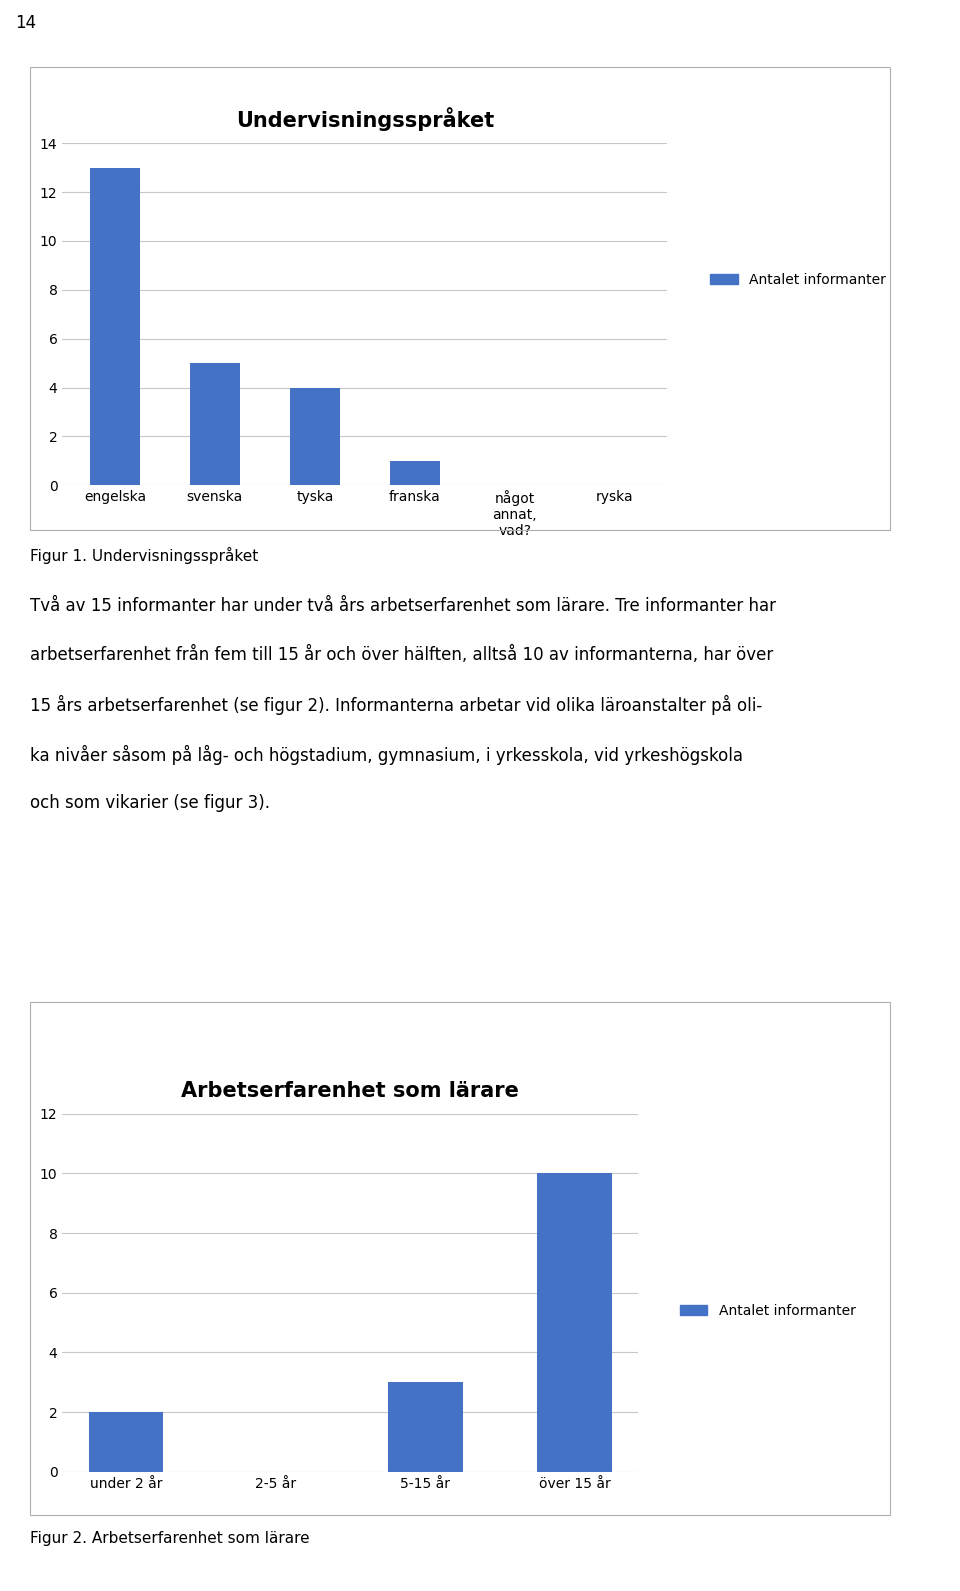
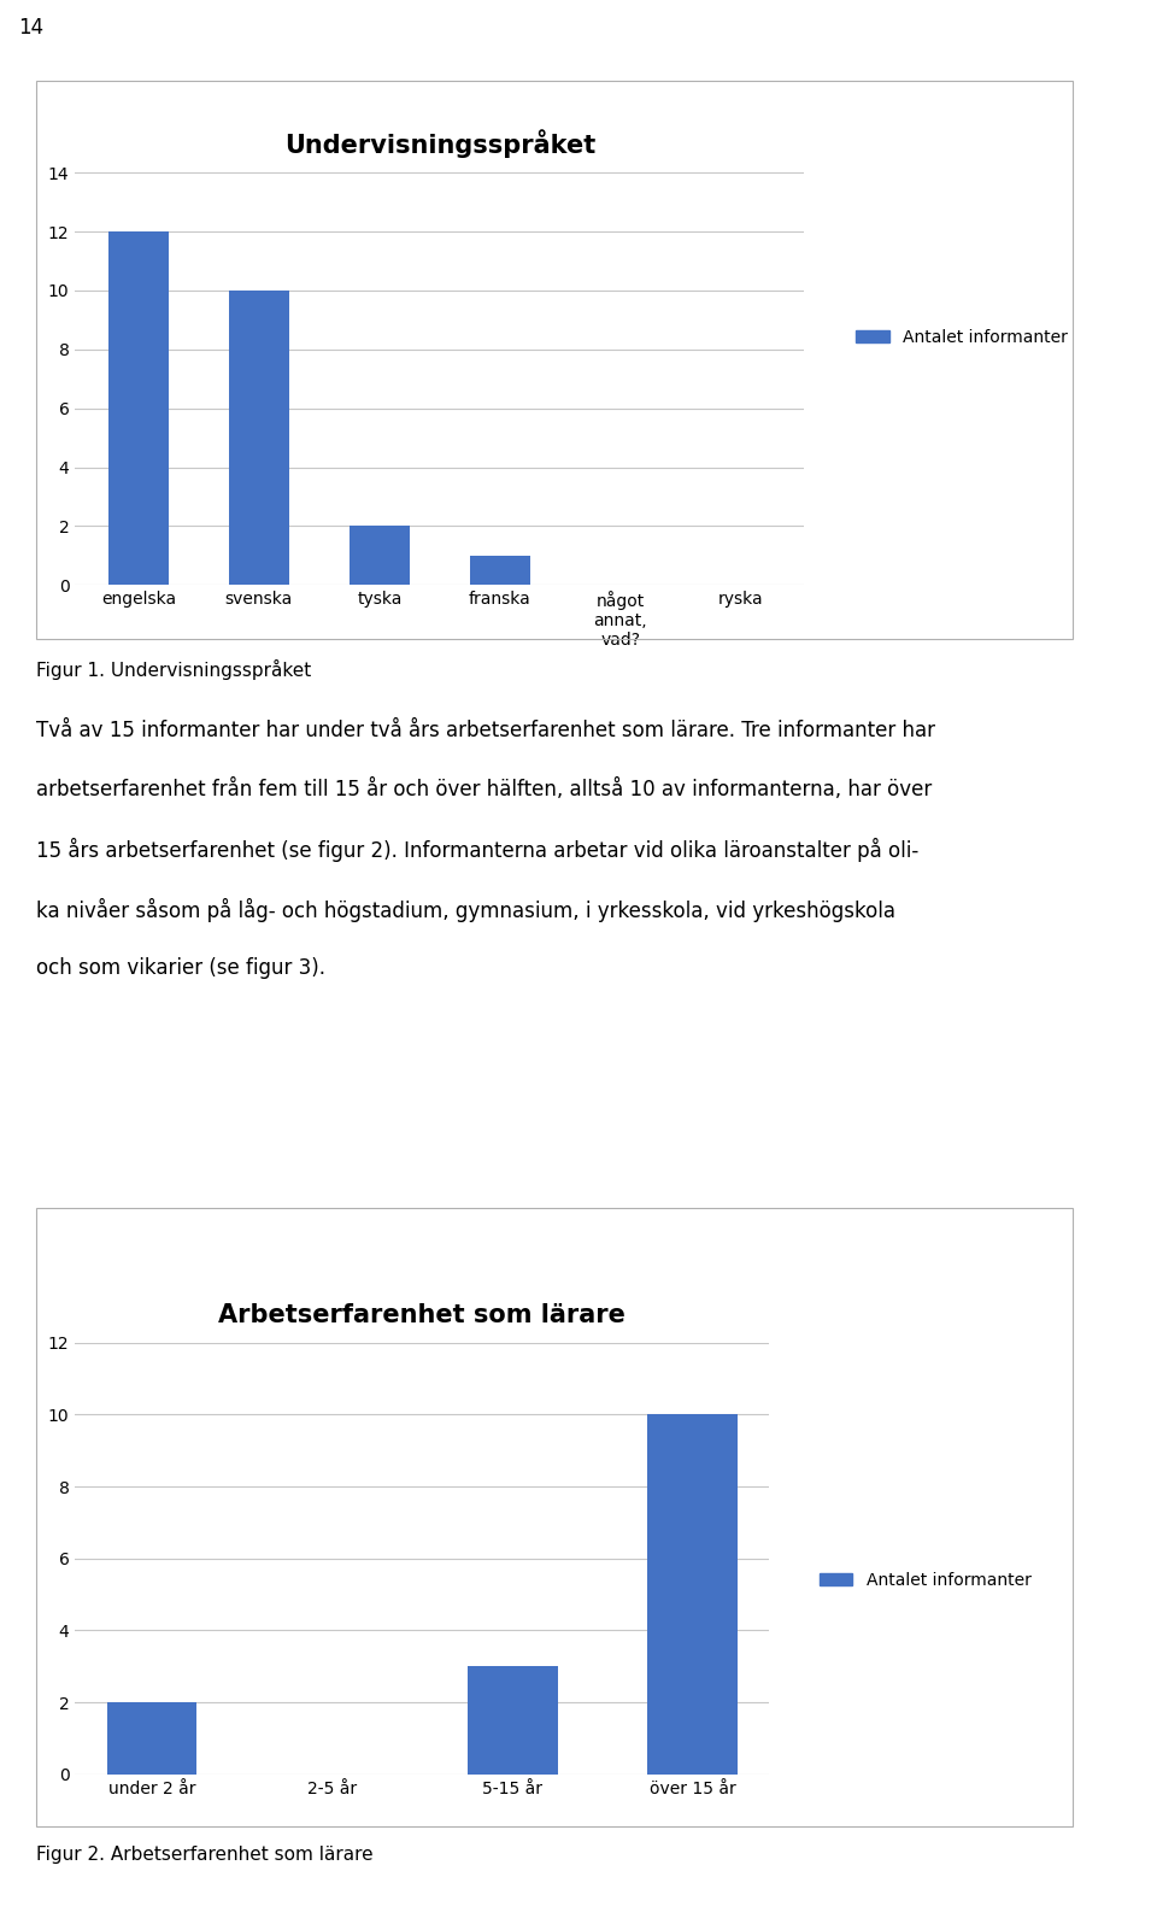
Undervisningsspråket/engelska: 13 -> 12
Undervisningsspråket/svenska: 5 -> 10
Undervisningsspråket/tyska: 4 -> 2
